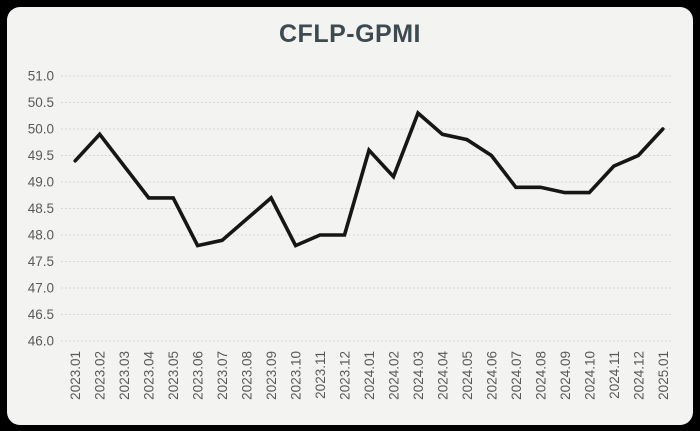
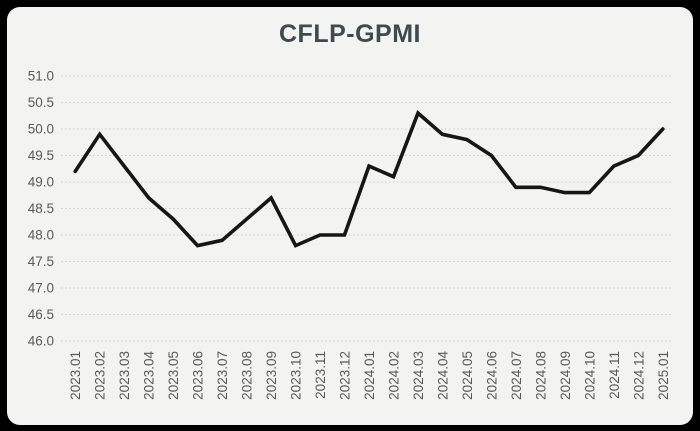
2023.01: 49.4 -> 49.2
2023.05: 48.7 -> 48.3
2024.01: 49.6 -> 49.3
